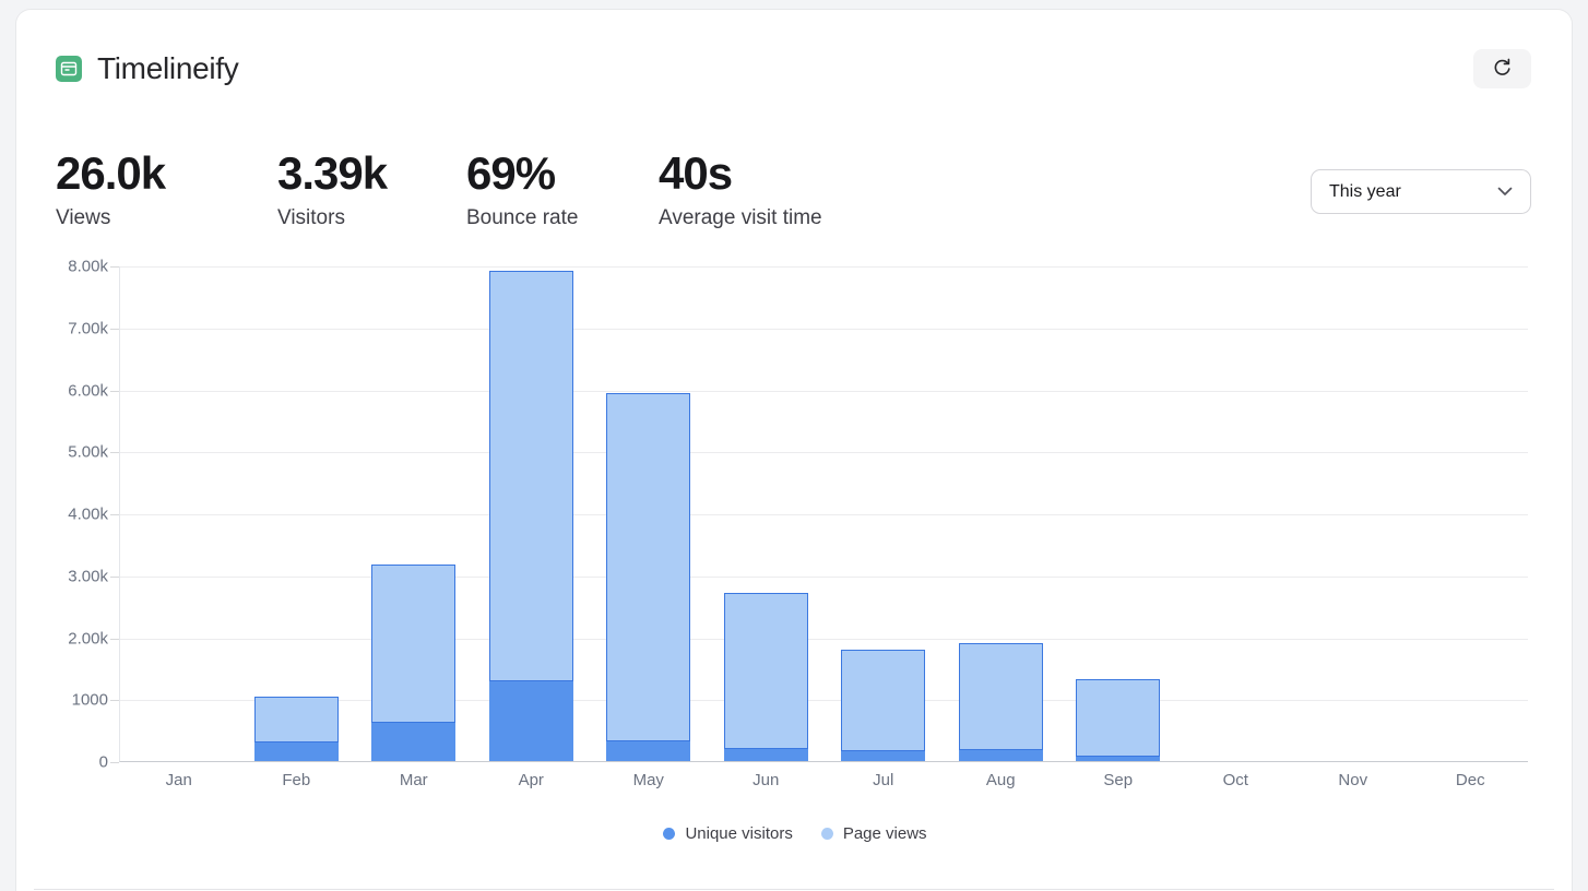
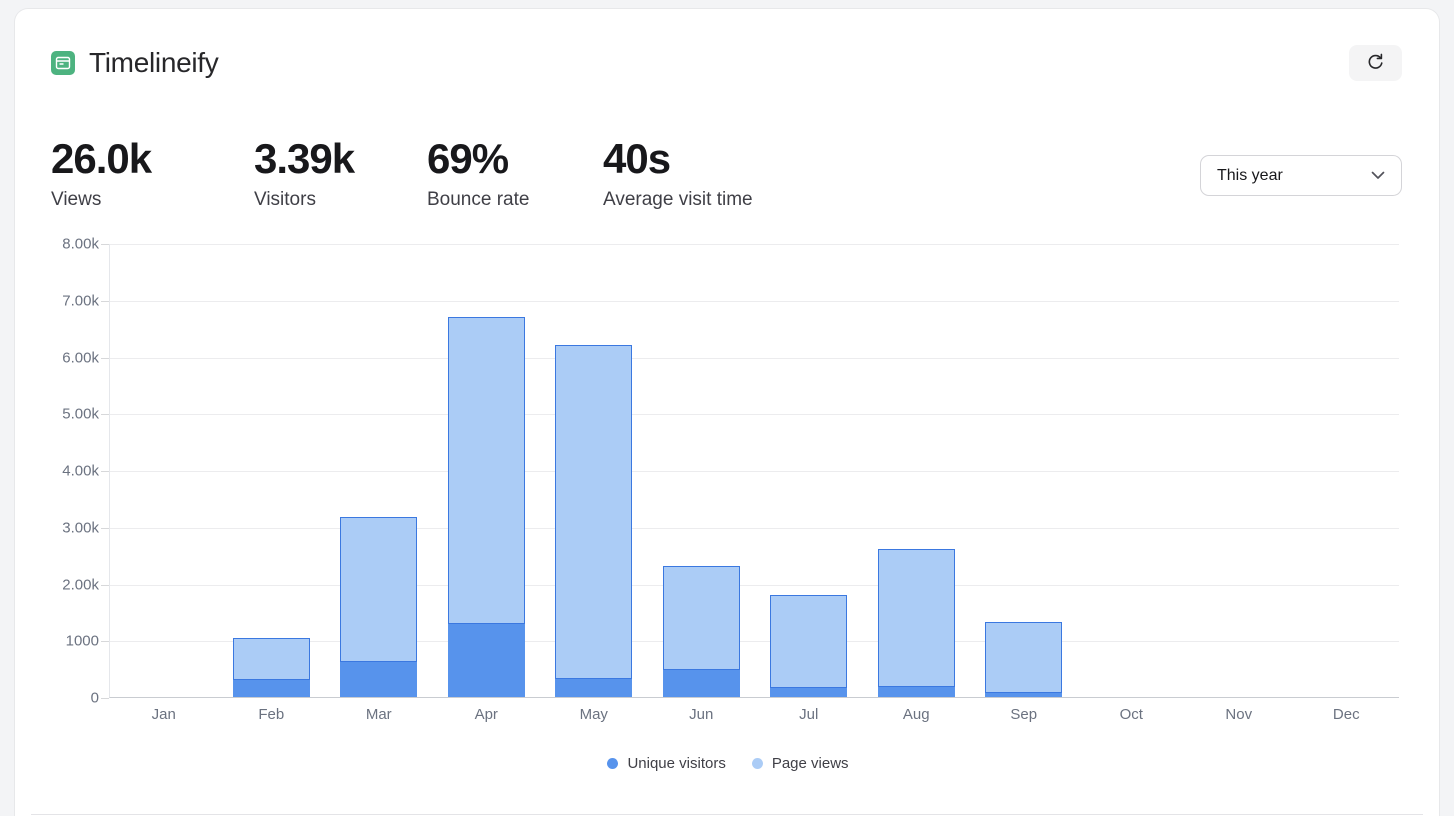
Page views/Apr: 7.9k -> 6.7k
Page views/May: 5.9k -> 6.2k
Unique visitors/Jun: 0.2k -> 0.5k
Page views/Jun: 2.7k -> 2.3k
Page views/Aug: 1.9k -> 2.6k
